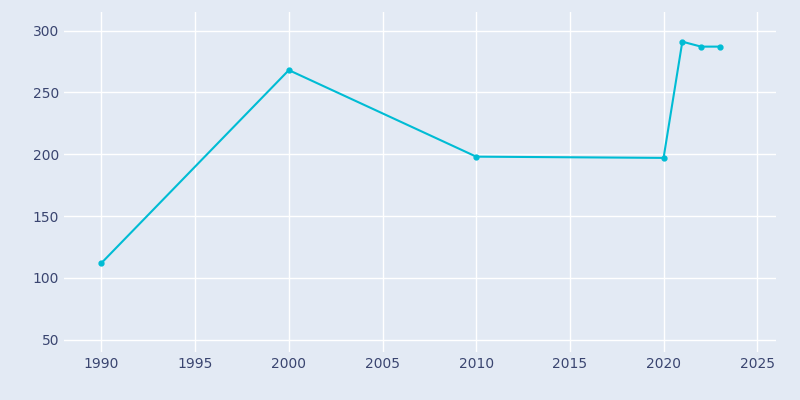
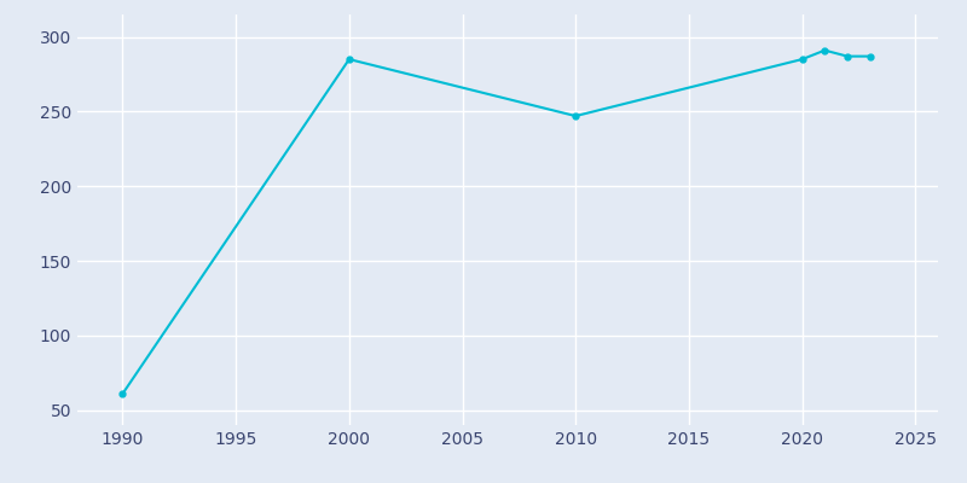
1990: 112 -> 61
2000: 268 -> 285
2010: 198 -> 247
2020: 197 -> 285
